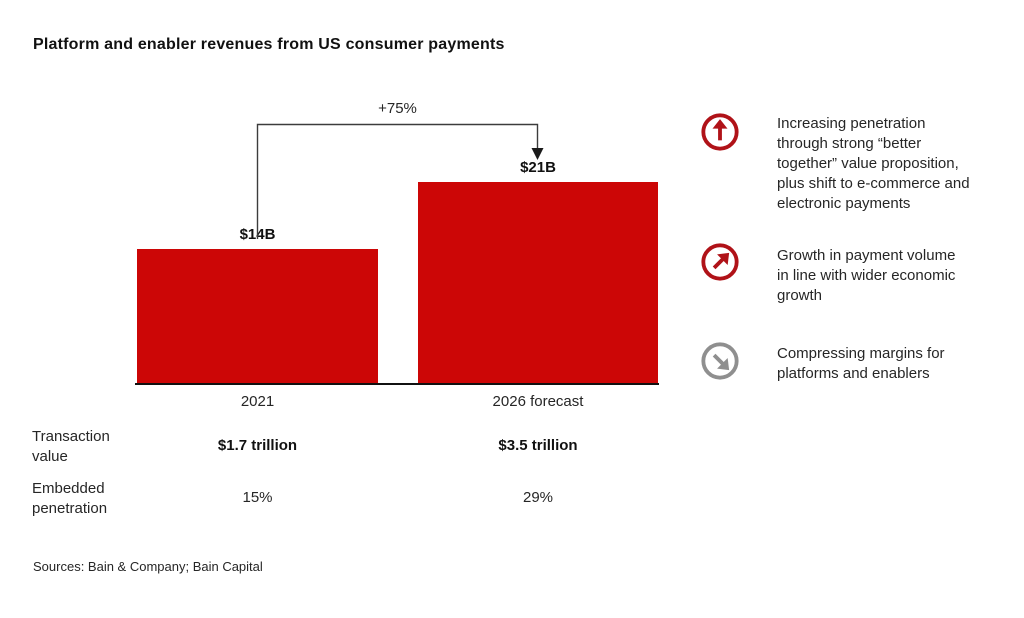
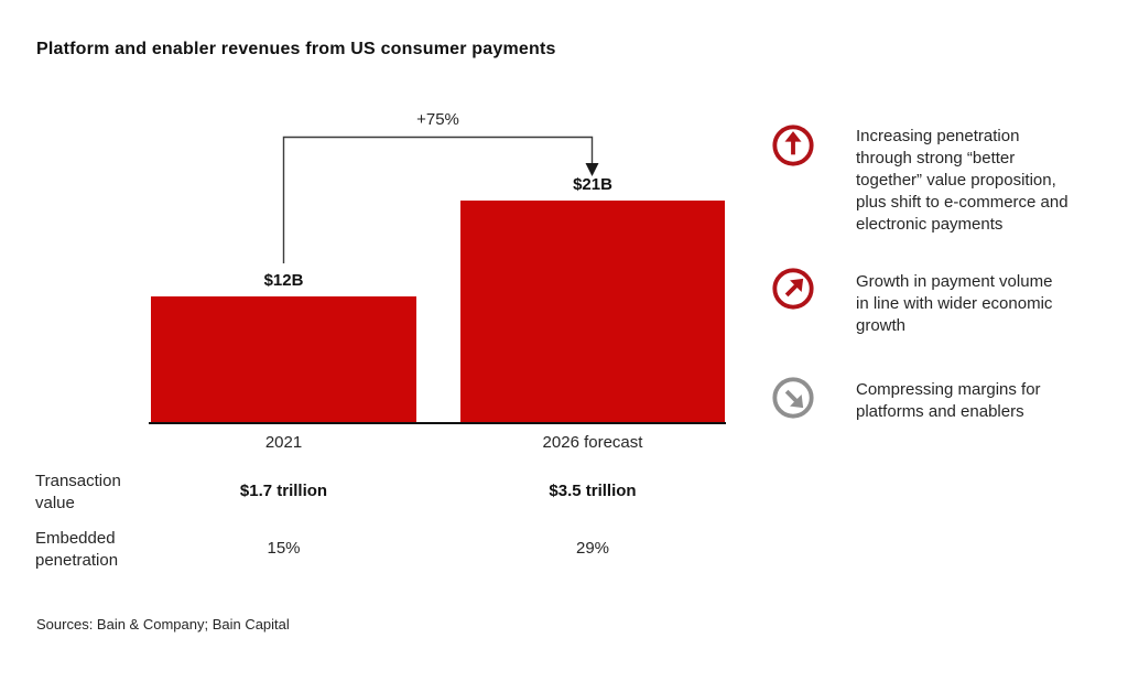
2021: $14B -> $12B
